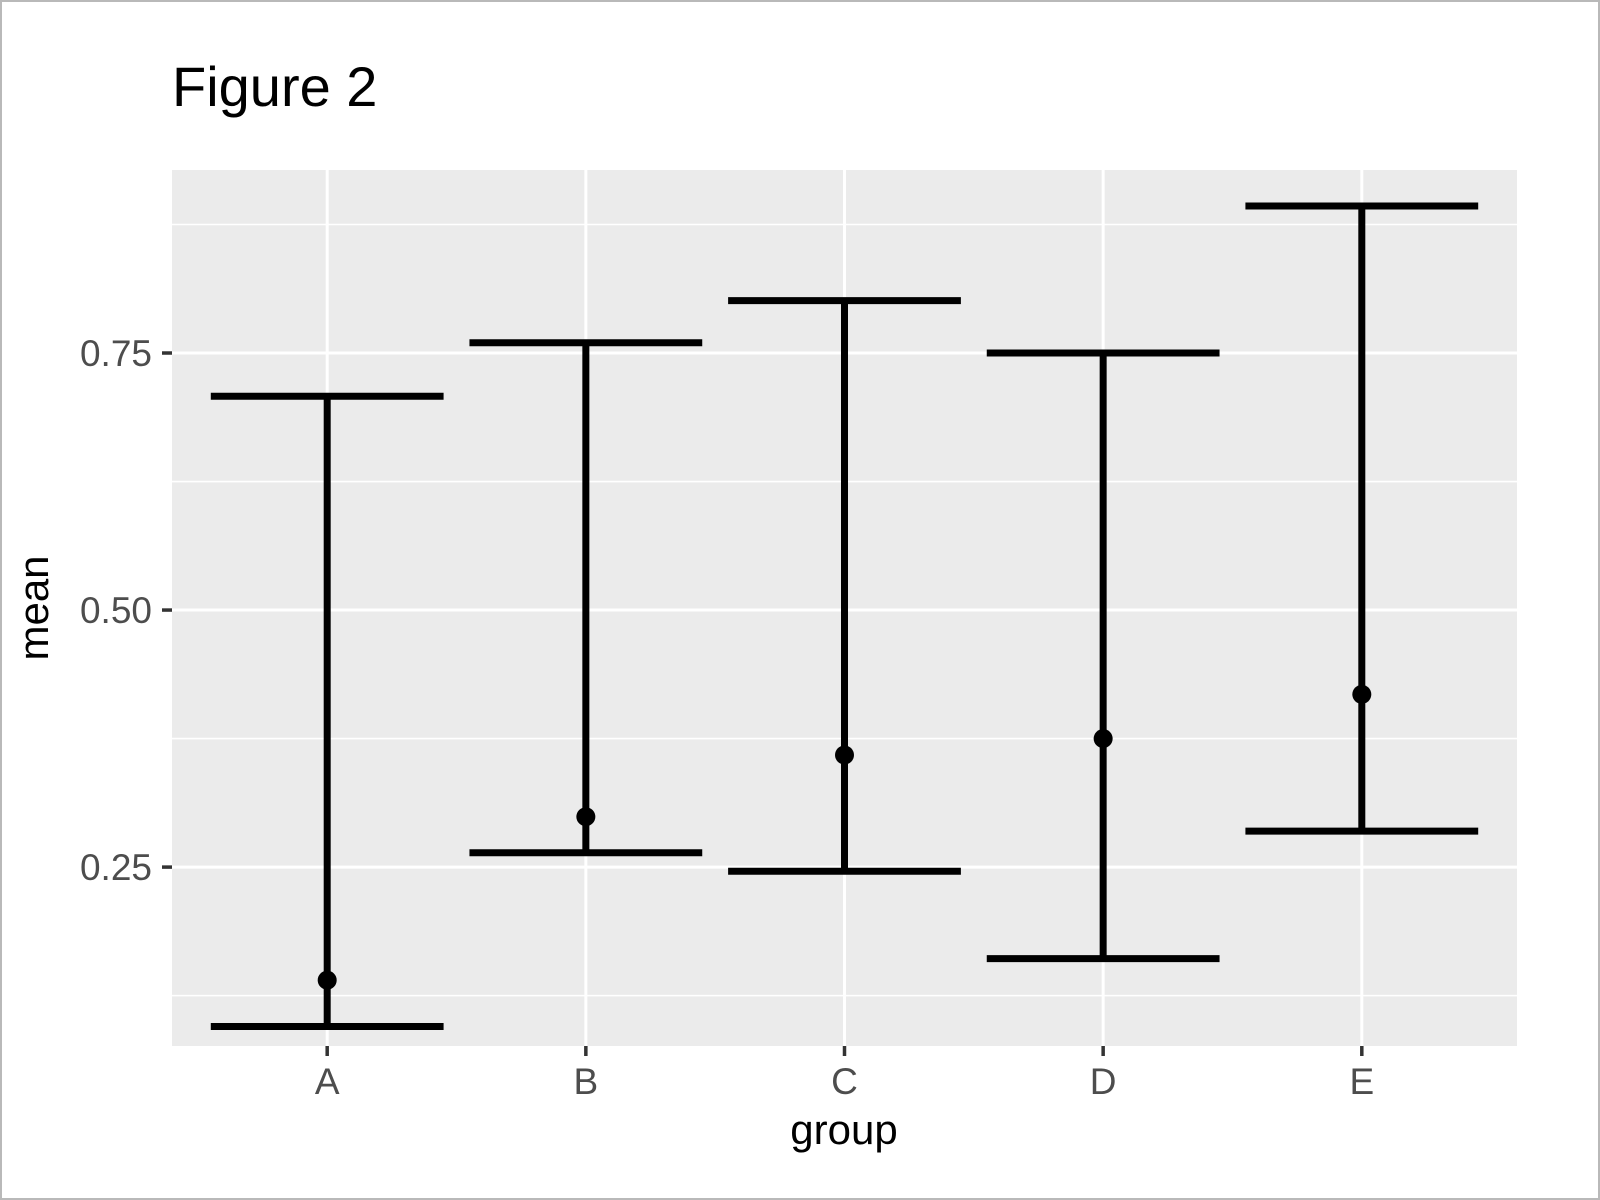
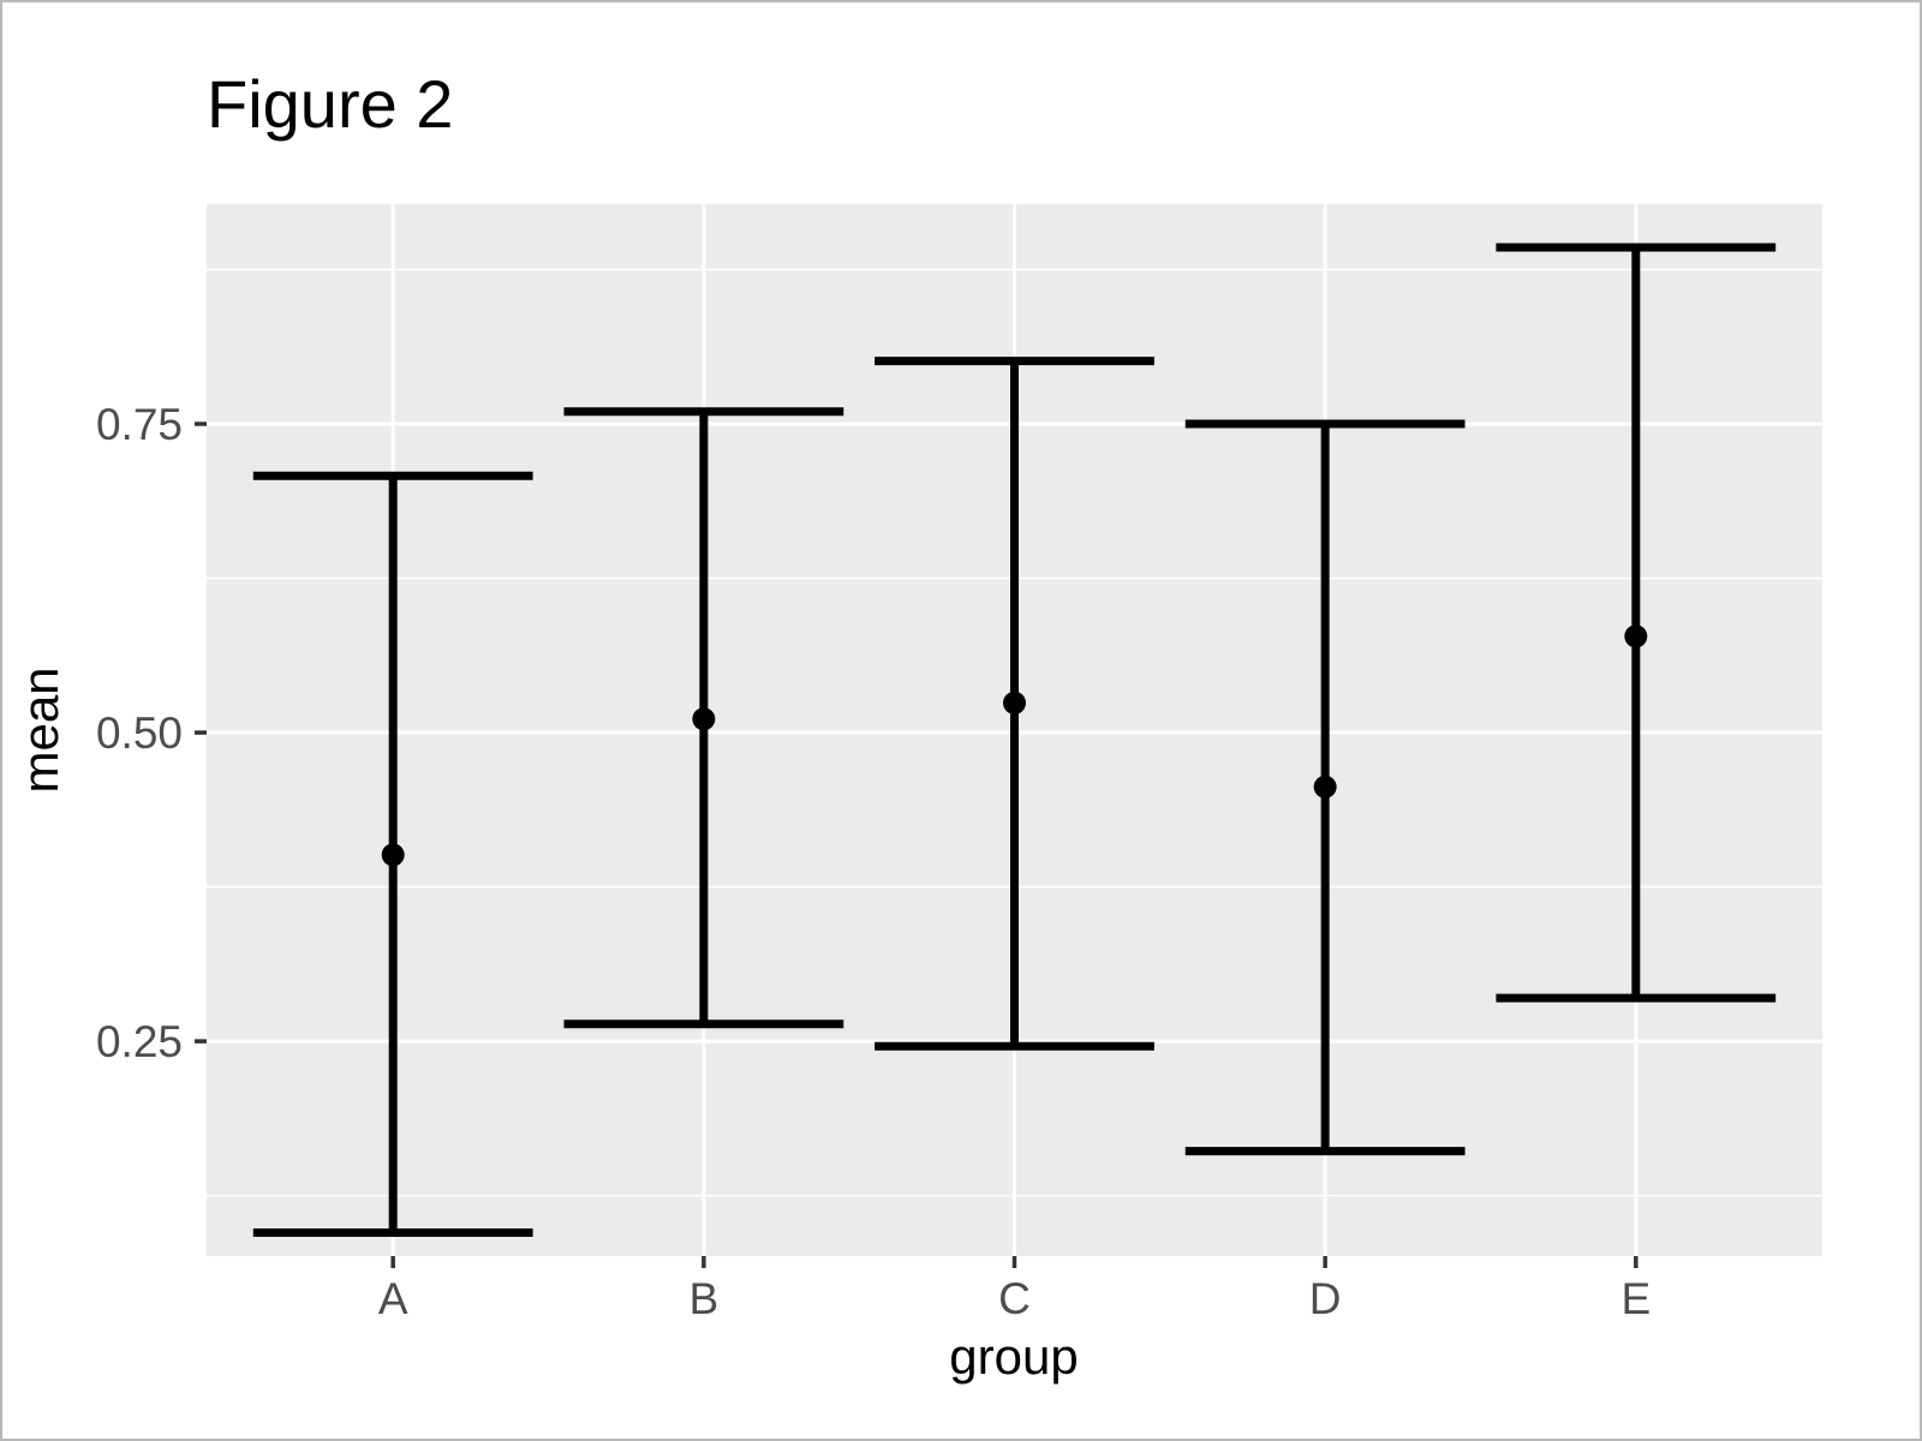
mean/A: 0.140 -> 0.401
mean/B: 0.299 -> 0.511
mean/C: 0.359 -> 0.524
mean/D: 0.375 -> 0.456
mean/E: 0.418 -> 0.578
